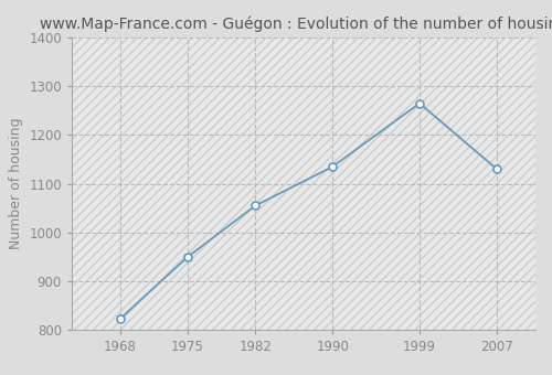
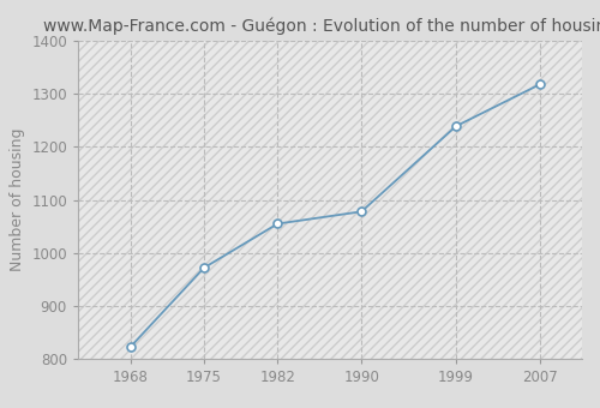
1975: 950 -> 972
1990: 1135 -> 1078
1999: 1265 -> 1239
2007: 1130 -> 1318
